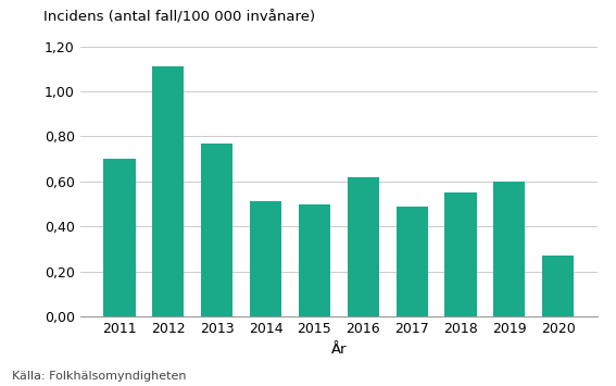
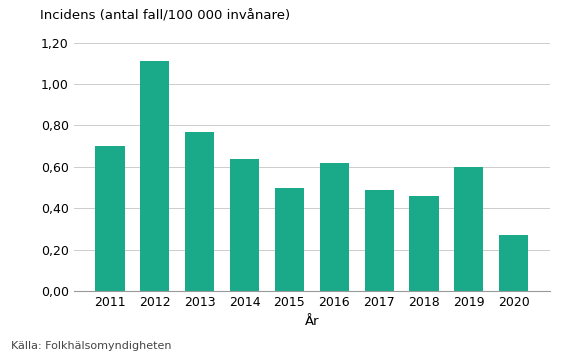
2014: 0,51 -> 0,64
2018: 0,55 -> 0,46
